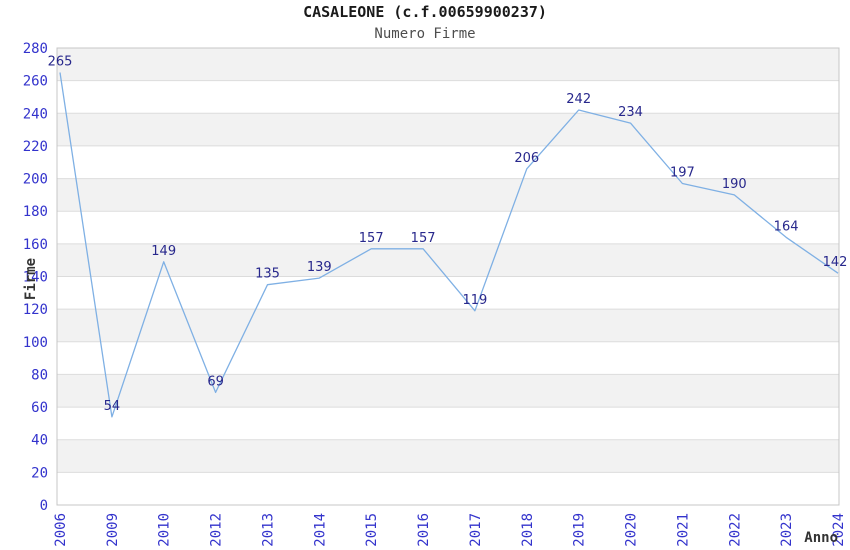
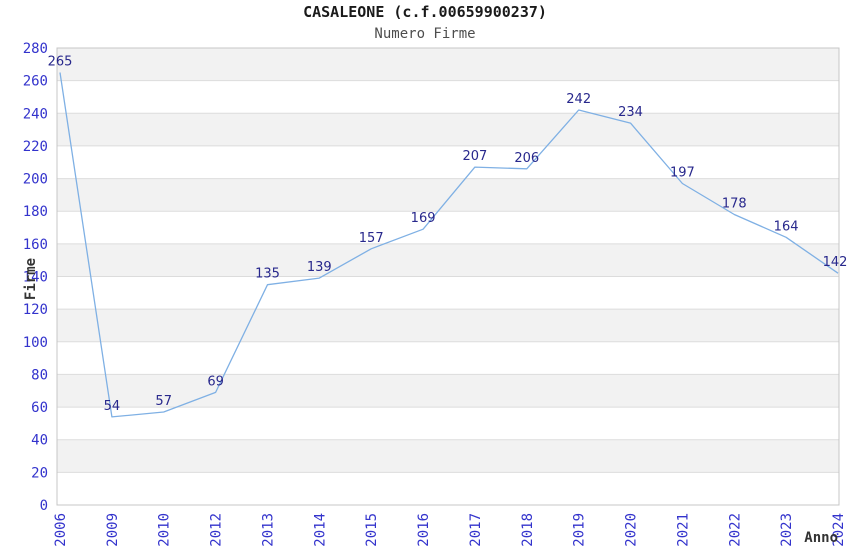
2010: 149 -> 57
2016: 157 -> 169
2017: 119 -> 207
2022: 190 -> 178
